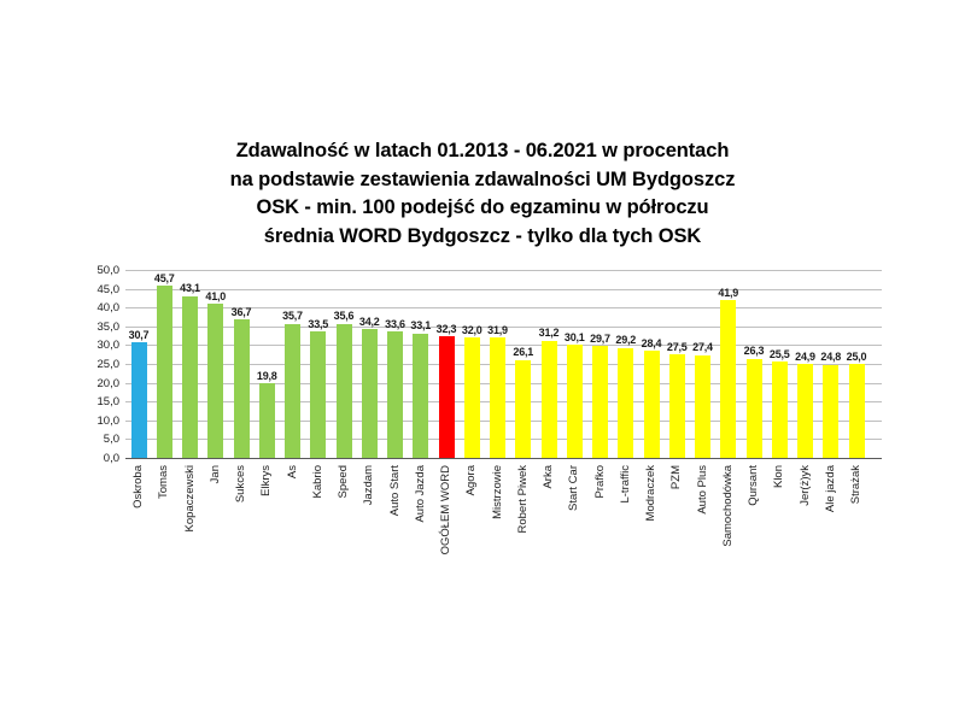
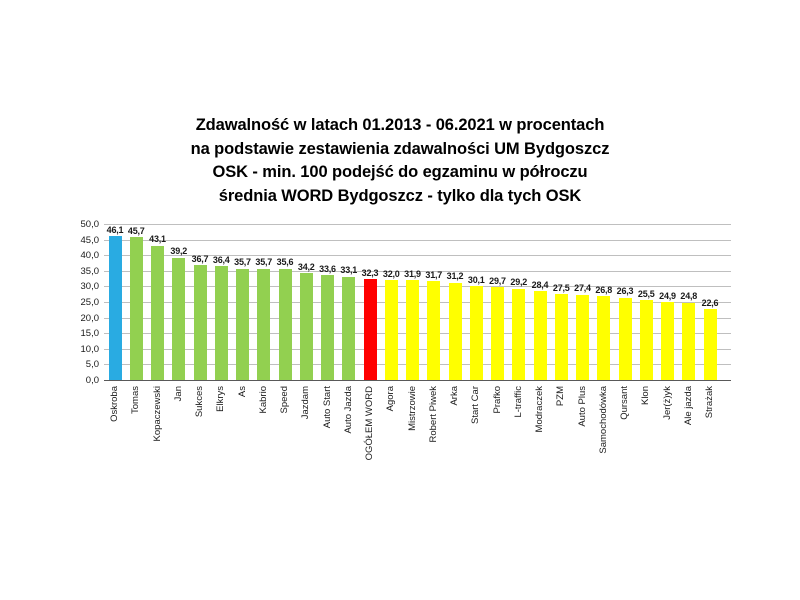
Oskroba: 30,7 -> 46,1
Jan: 41,0 -> 39,2
Elkrys: 19,8 -> 36,4
Kabrio: 33,5 -> 35,7
Robert Piwek: 26,1 -> 31,7
Samochodówka: 41,9 -> 26,8
Strażak: 25,0 -> 22,6
